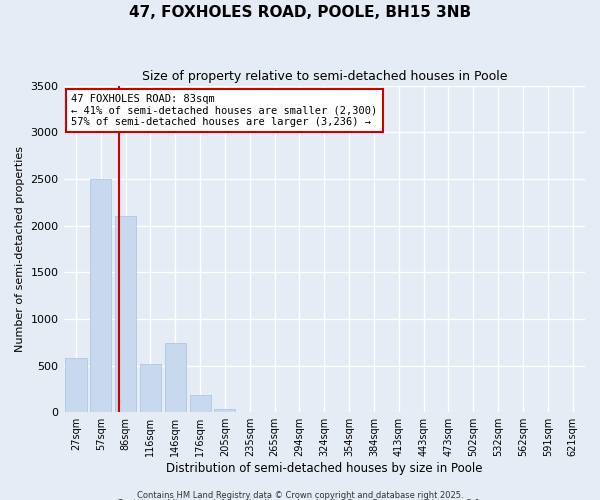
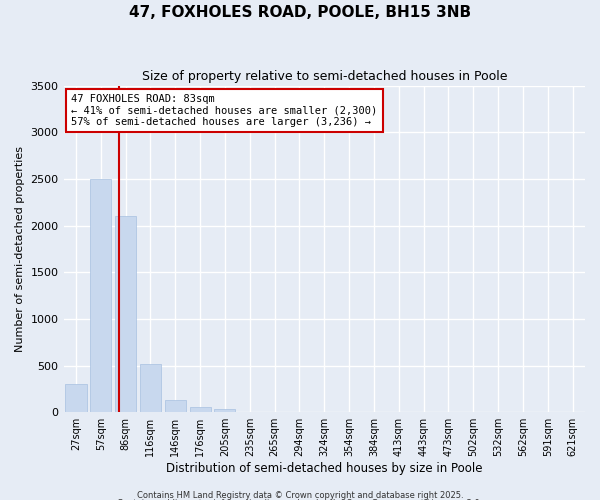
27sqm: 580 -> 300
146sqm: 740 -> 140
176sqm: 180 -> 60
